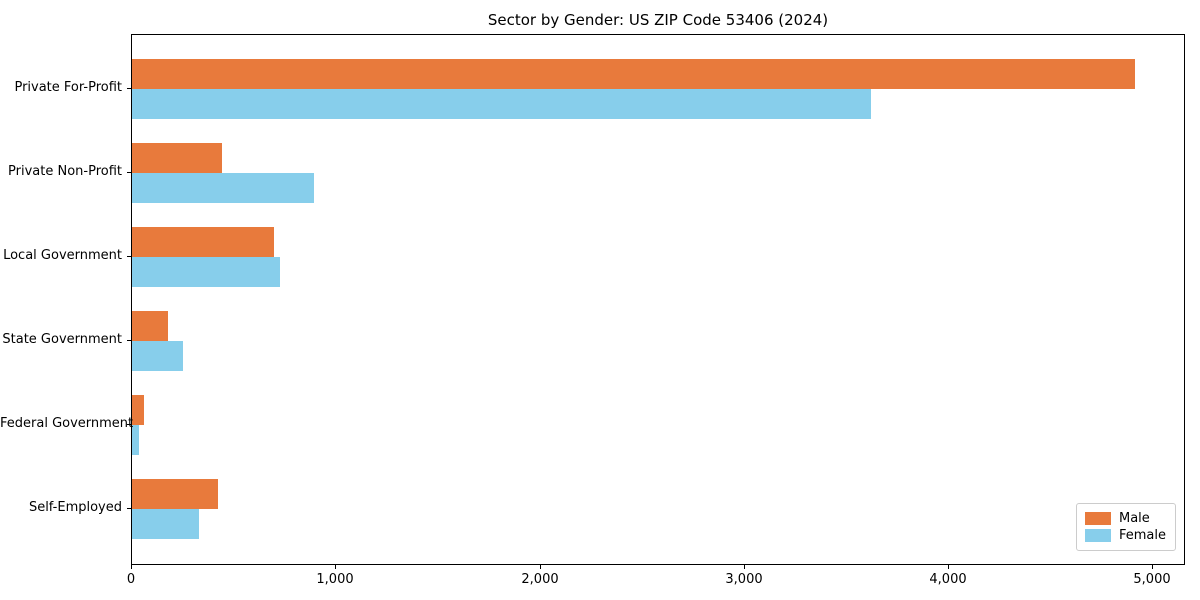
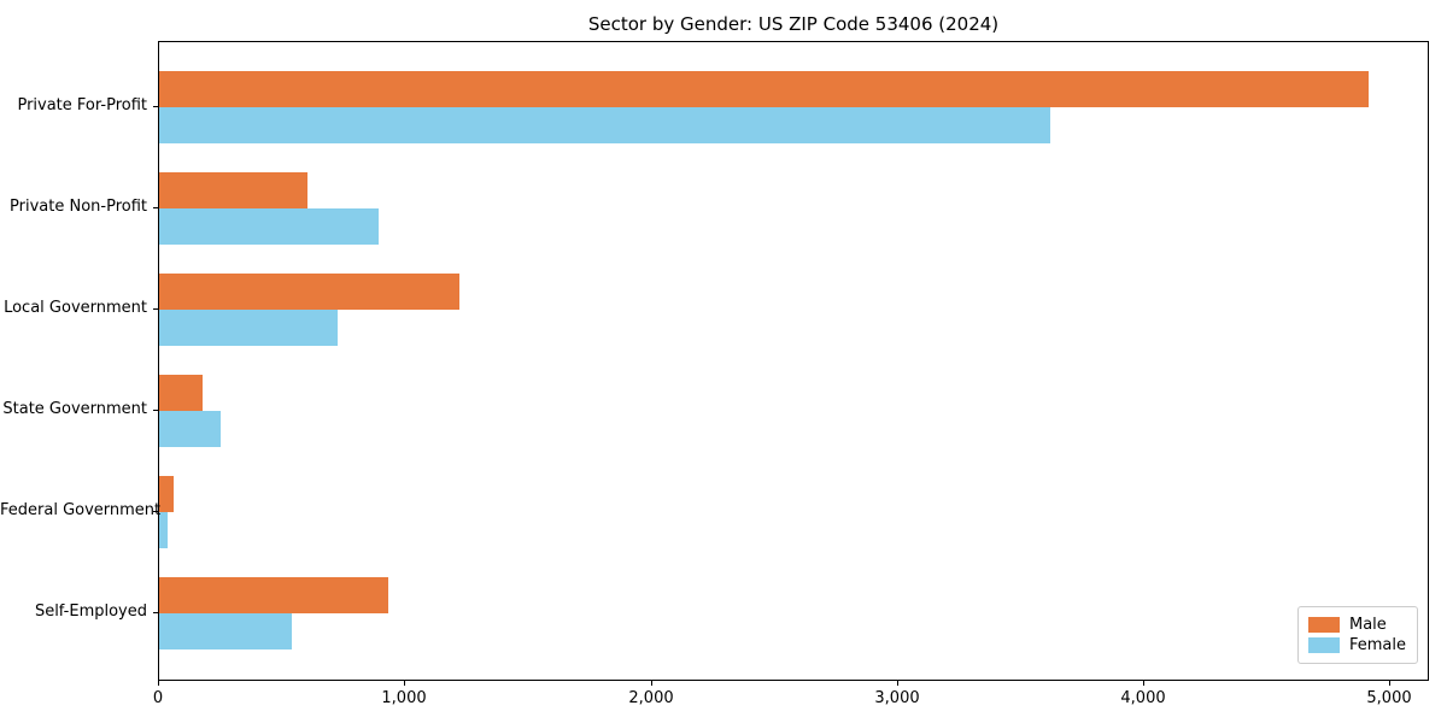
Male/Private Non-Profit: 440 -> 600
Male/Local Government: 700 -> 1220
Male/Self-Employed: 420 -> 930
Female/Self-Employed: 330 -> 540
